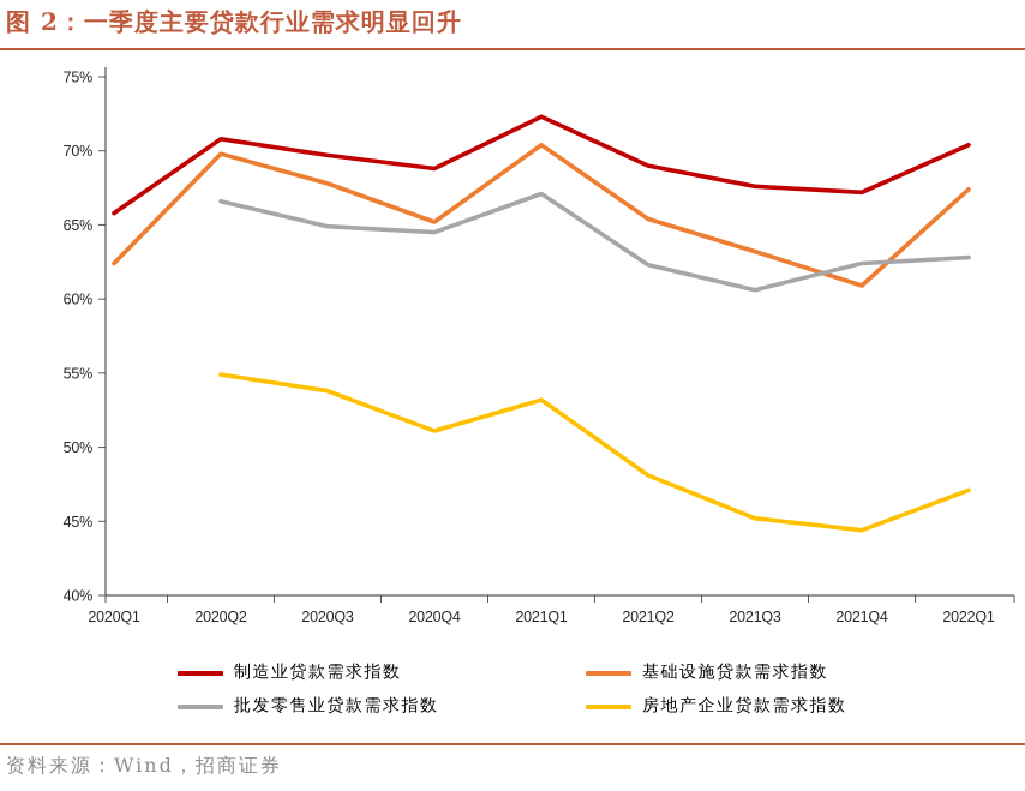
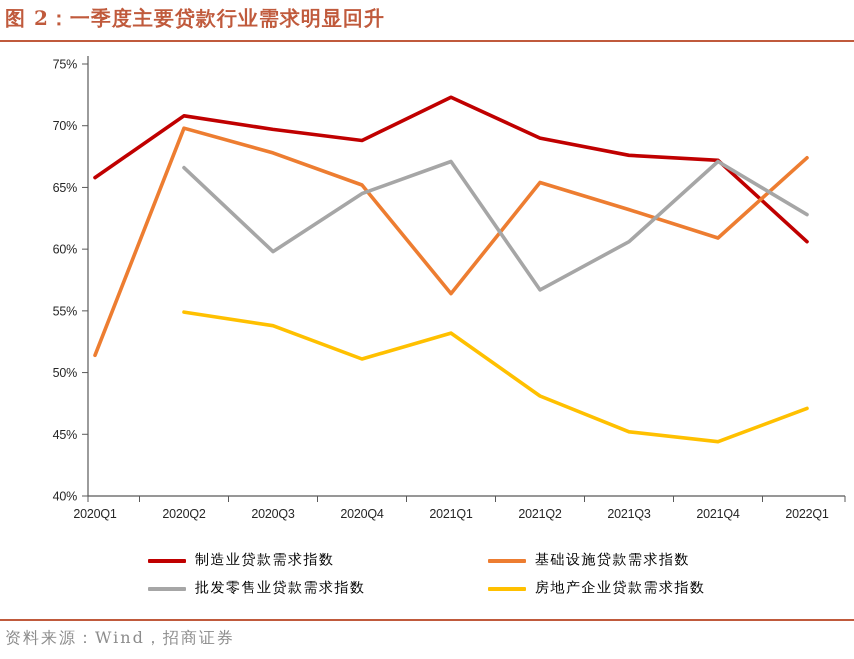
基础设施贷款需求指数/2020Q1: 62.4% -> 51.4%
批发零售业贷款需求指数/2020Q3: 64.9% -> 59.8%
基础设施贷款需求指数/2021Q1: 70.4% -> 56.4%
批发零售业贷款需求指数/2021Q2: 62.3% -> 56.7%
批发零售业贷款需求指数/2021Q4: 62.4% -> 67.1%
制造业贷款需求指数/2022Q1: 70.4% -> 60.6%
